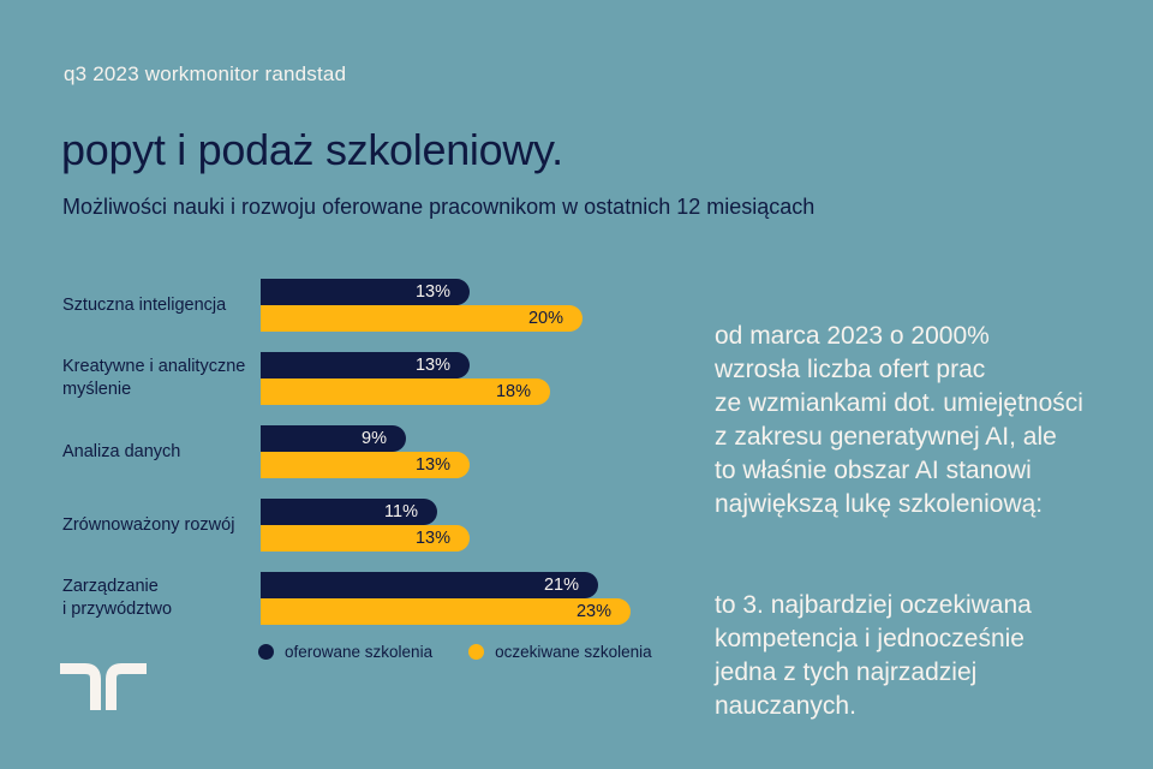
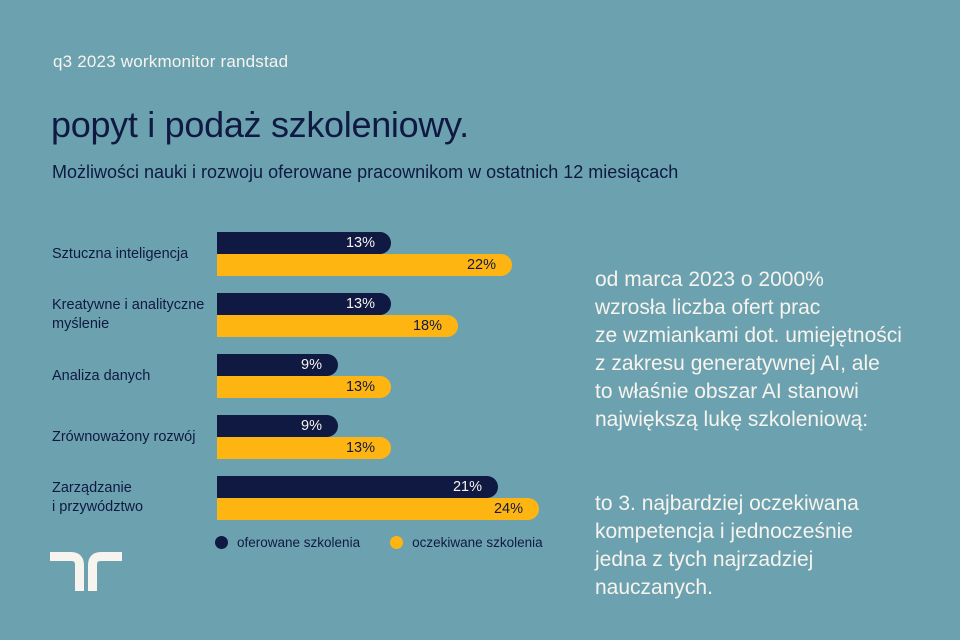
oczekiwane szkolenia/Sztuczna inteligencja: 20% -> 22%
oferowane szkolenia/Zrównoważony rozwój: 11% -> 9%
oczekiwane szkolenia/Zarządzanie i przywództwo: 23% -> 24%
